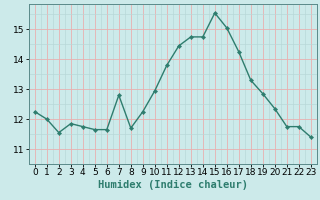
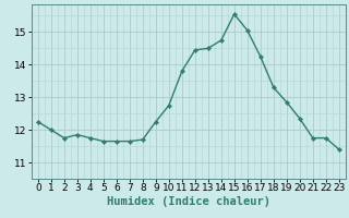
2: 11.55 -> 11.75
7: 12.80 -> 11.65
10: 12.95 -> 12.75
13: 14.75 -> 14.50
